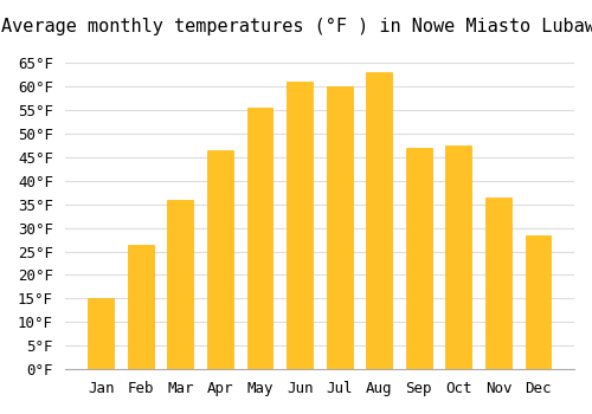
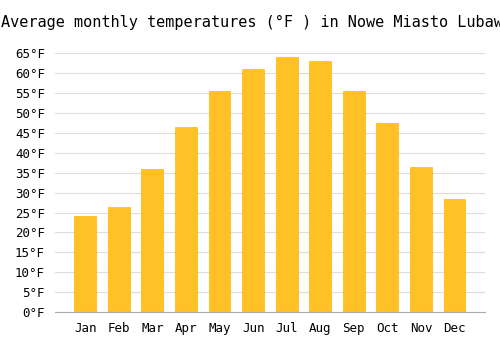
Jan: 15.0°F -> 24.0°F
Jul: 60.0°F -> 64.0°F
Sep: 47.0°F -> 55.5°F
